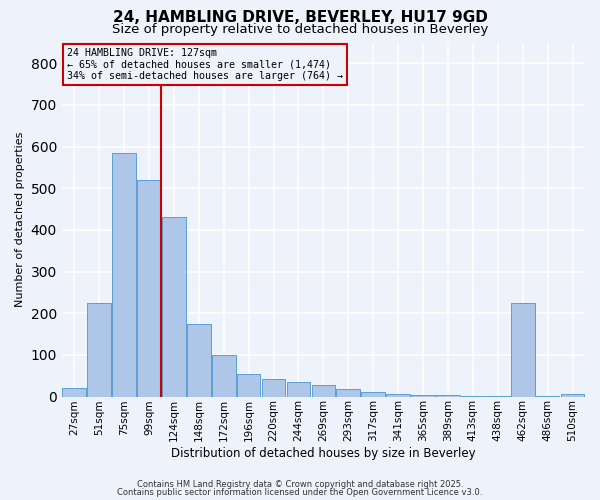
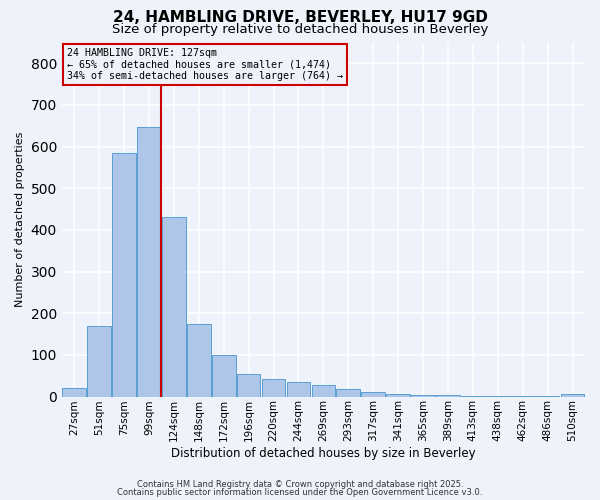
51sqm: 225 -> 170
99sqm: 520 -> 648
462sqm: 225 -> 1
